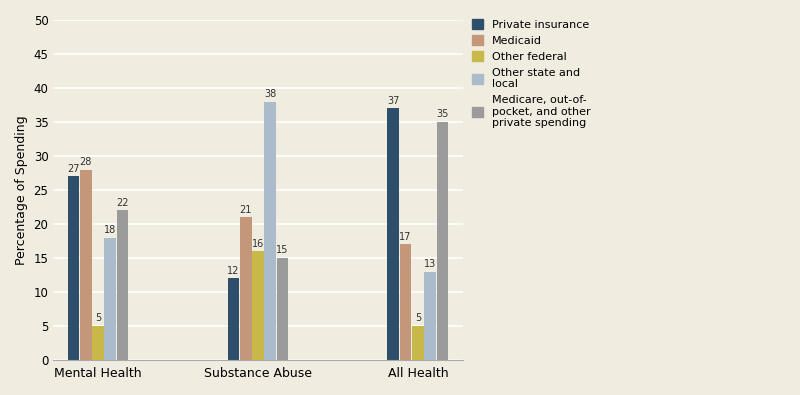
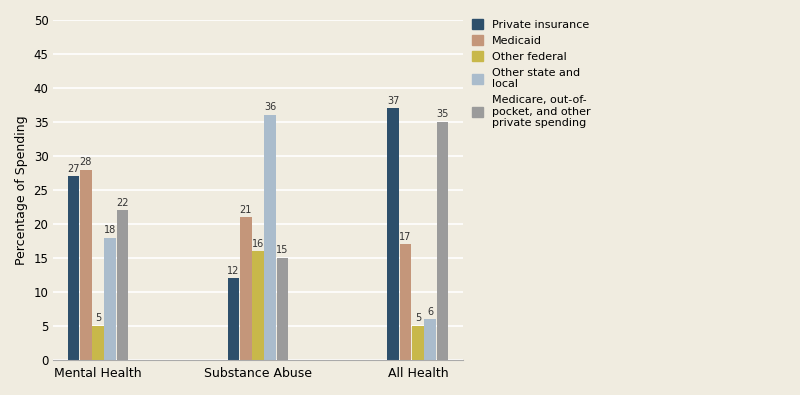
Other state and local/Substance Abuse: 38 -> 36
Other state and local/All Health: 13 -> 6
